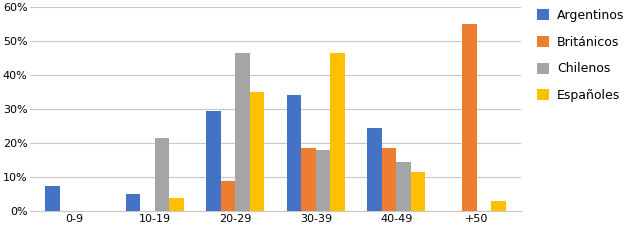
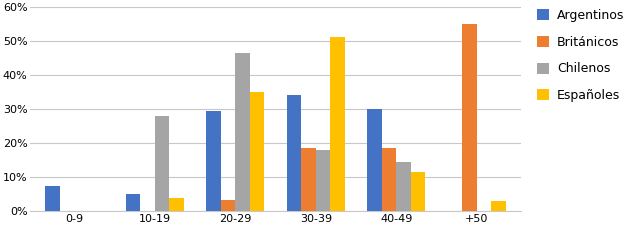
Chilenos/10-19: 21.5% -> 28.0%
Británicos/20-29: 9.0% -> 3.5%
Españoles/30-39: 46.5% -> 51.0%
Argentinos/40-49: 24.5% -> 30.0%
